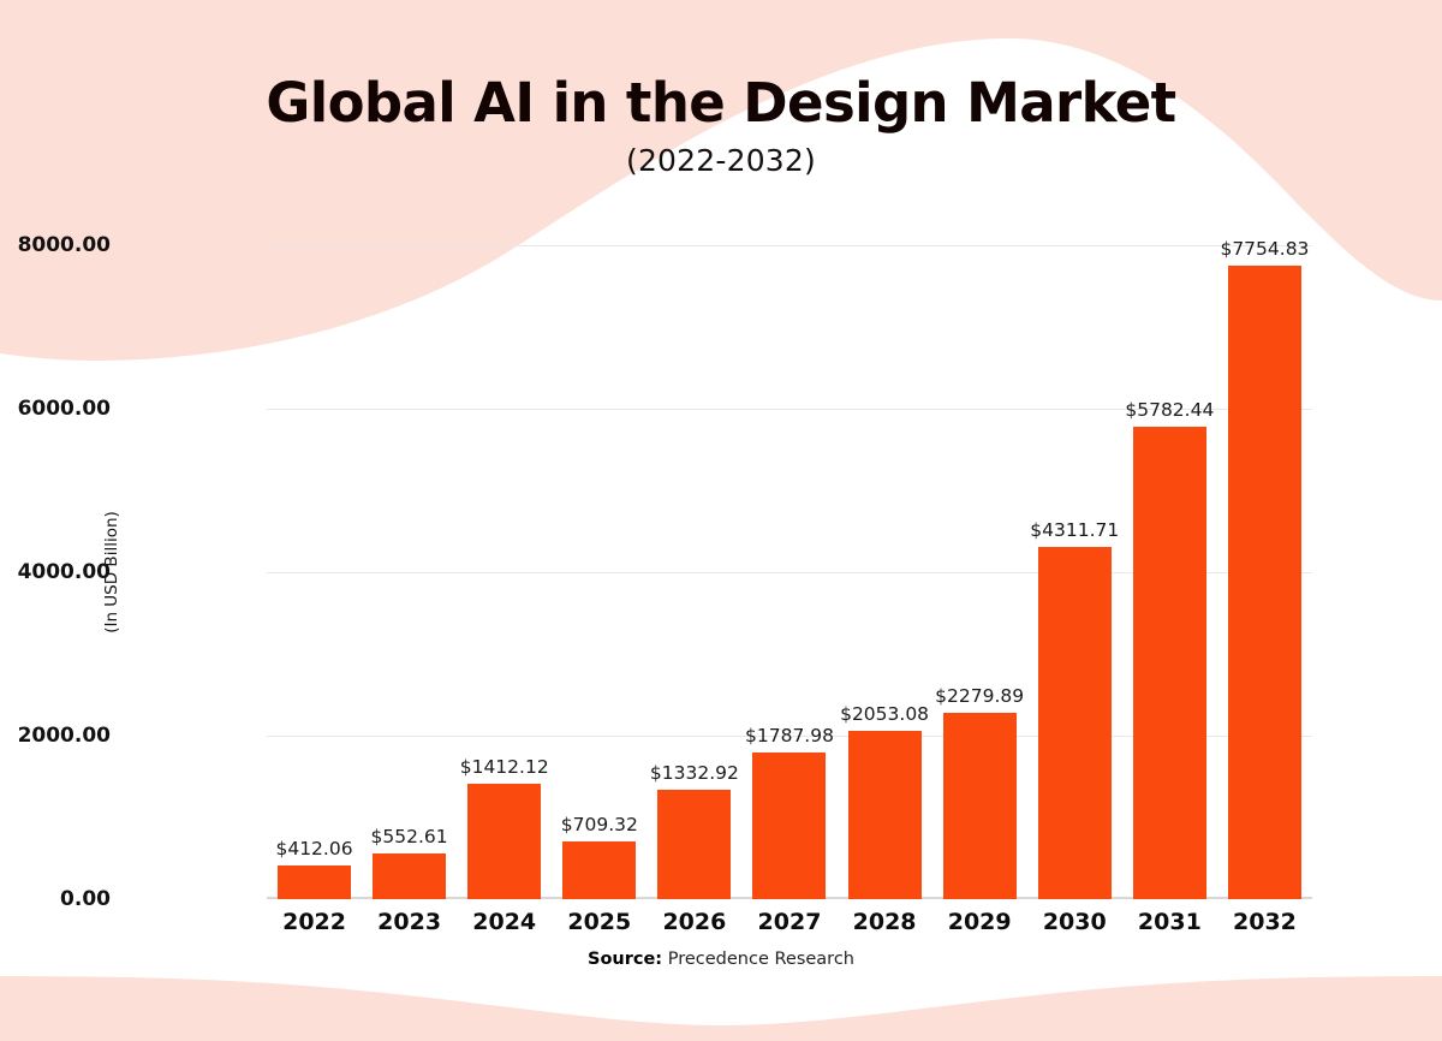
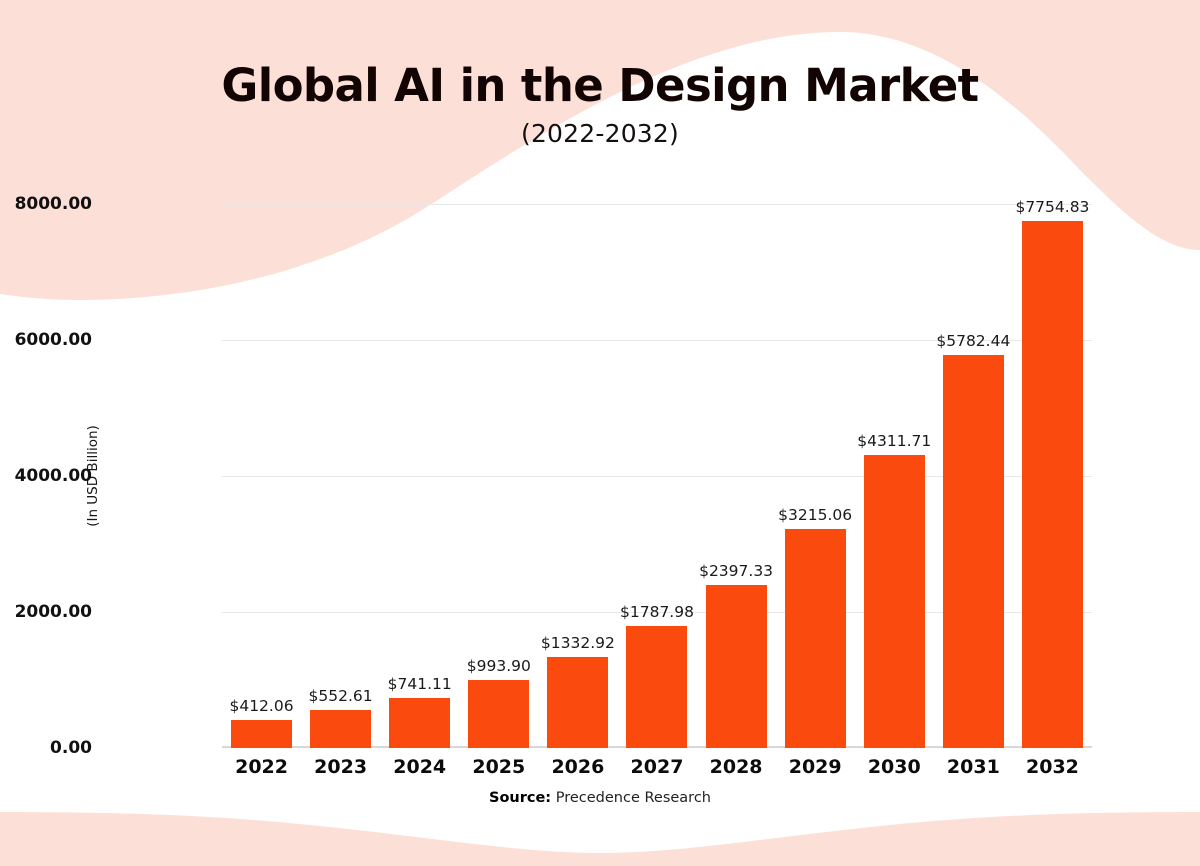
2024: $1412.12 -> $741.11
2025: $709.32 -> $993.90
2028: $2053.08 -> $2397.33
2029: $2279.89 -> $3215.06
